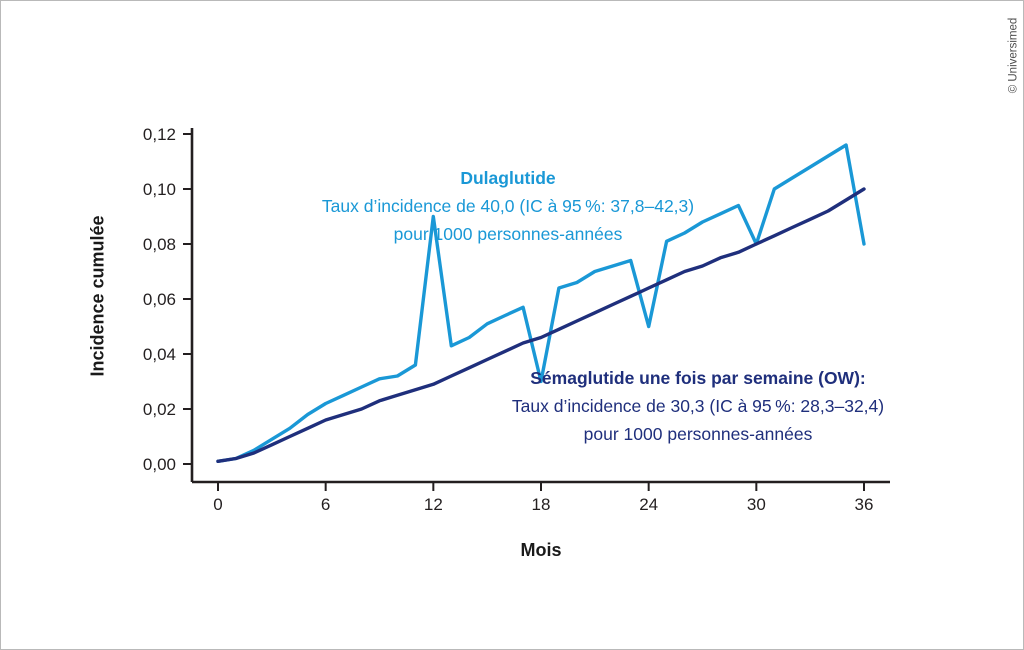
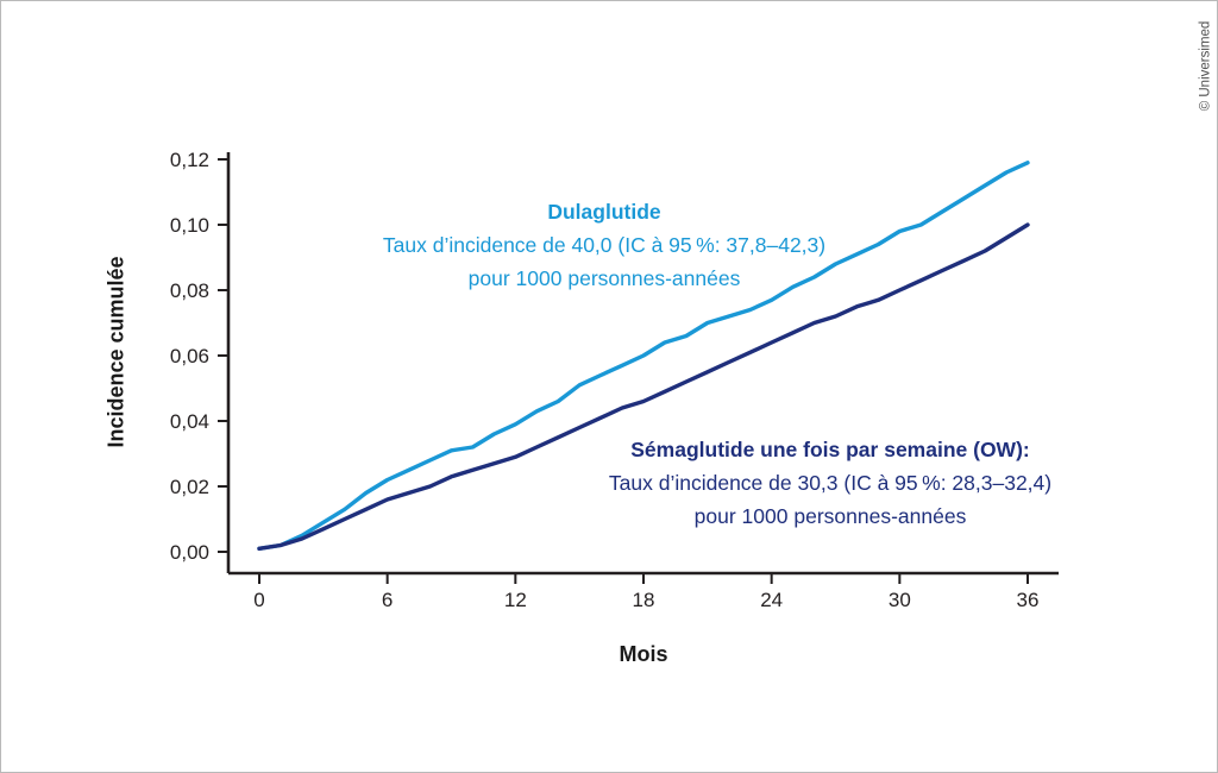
Dulaglutide/12: 0,09 -> 0,04
Dulaglutide/18: 0,03 -> 0,06
Dulaglutide/24: 0,05 -> 0,08
Dulaglutide/30: 0,08 -> 0,10
Dulaglutide/36: 0,08 -> 0,12
